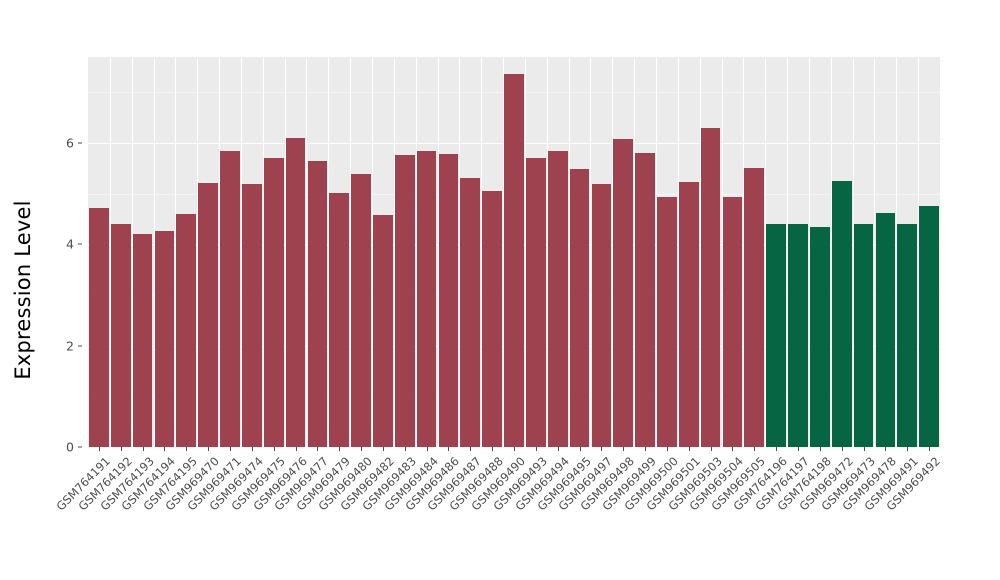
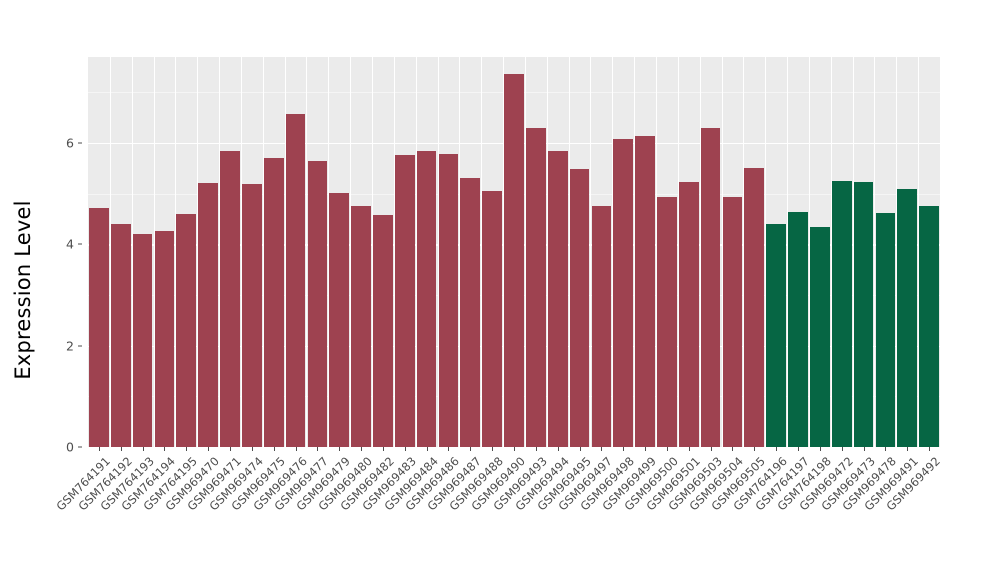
GSM969476: 6.1 -> 6.6
GSM969480: 5.4 -> 4.8
GSM969493: 5.7 -> 6.3
GSM969497: 5.2 -> 4.8
GSM969499: 5.8 -> 6.2
GSM764197: 4.4 -> 4.6
GSM969473: 4.4 -> 5.2
GSM969491: 4.4 -> 5.1
